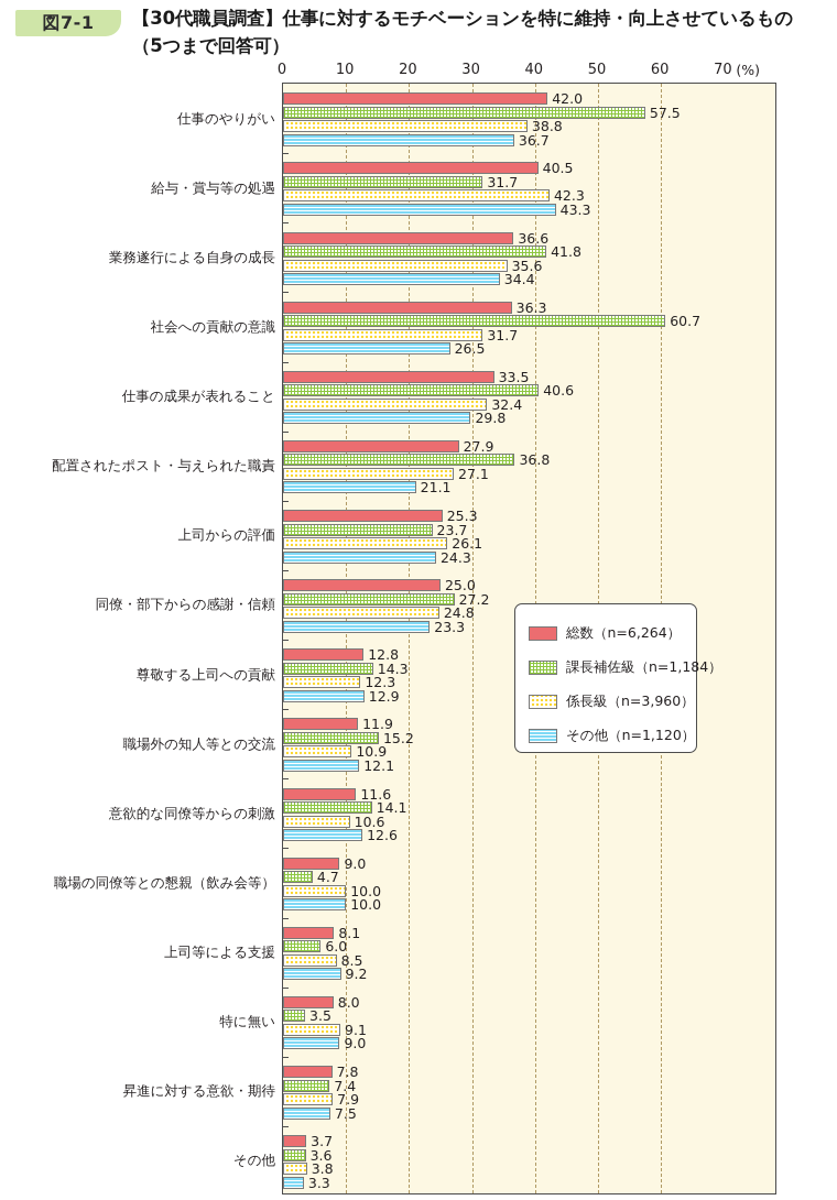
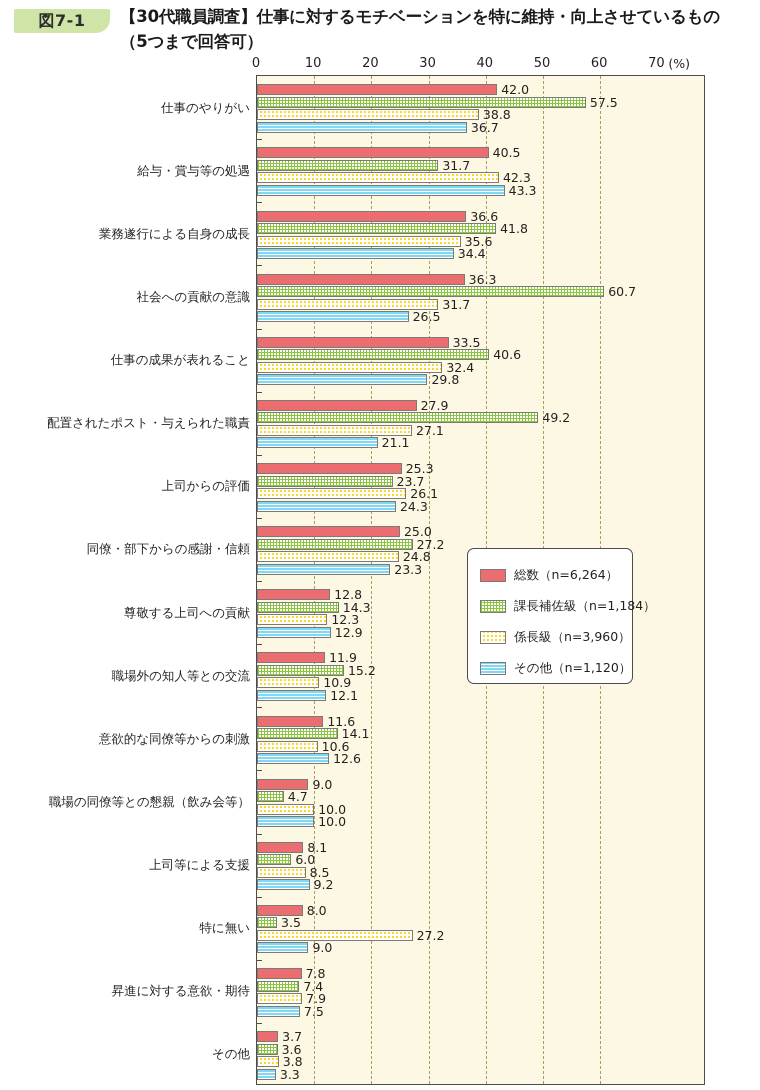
課長補佐級（n=1,184）/配置されたポスト・与えられた職責: 36.8 -> 49.2
係長級（n=3,960）/特に無い: 9.1 -> 27.2
